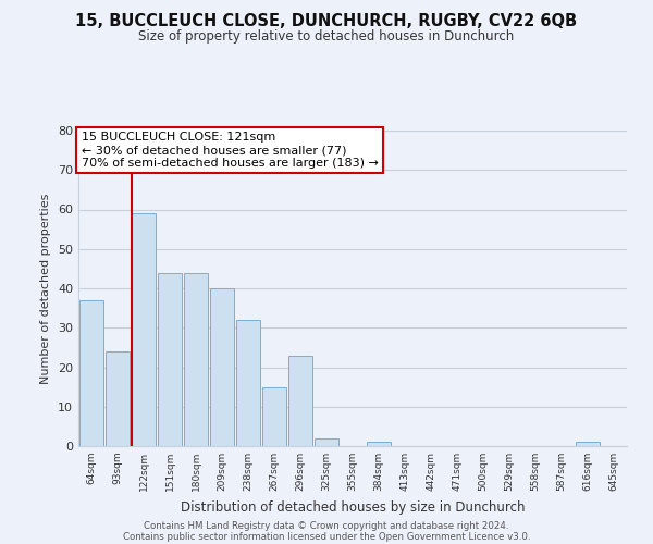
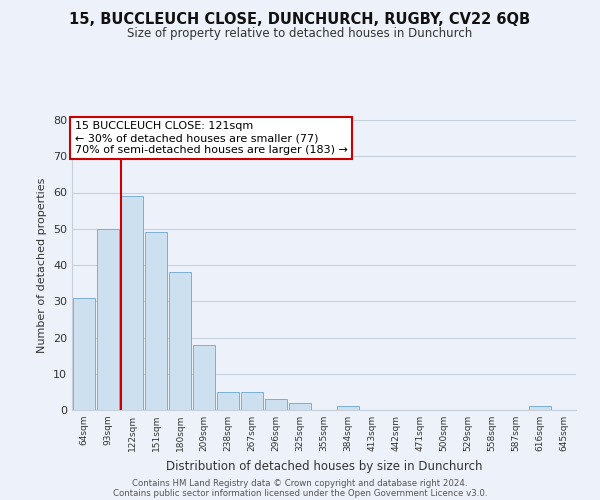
64sqm: 37 -> 31
93sqm: 24 -> 50
151sqm: 44 -> 49
180sqm: 44 -> 38
209sqm: 40 -> 18
238sqm: 32 -> 5
267sqm: 15 -> 5
296sqm: 23 -> 3
